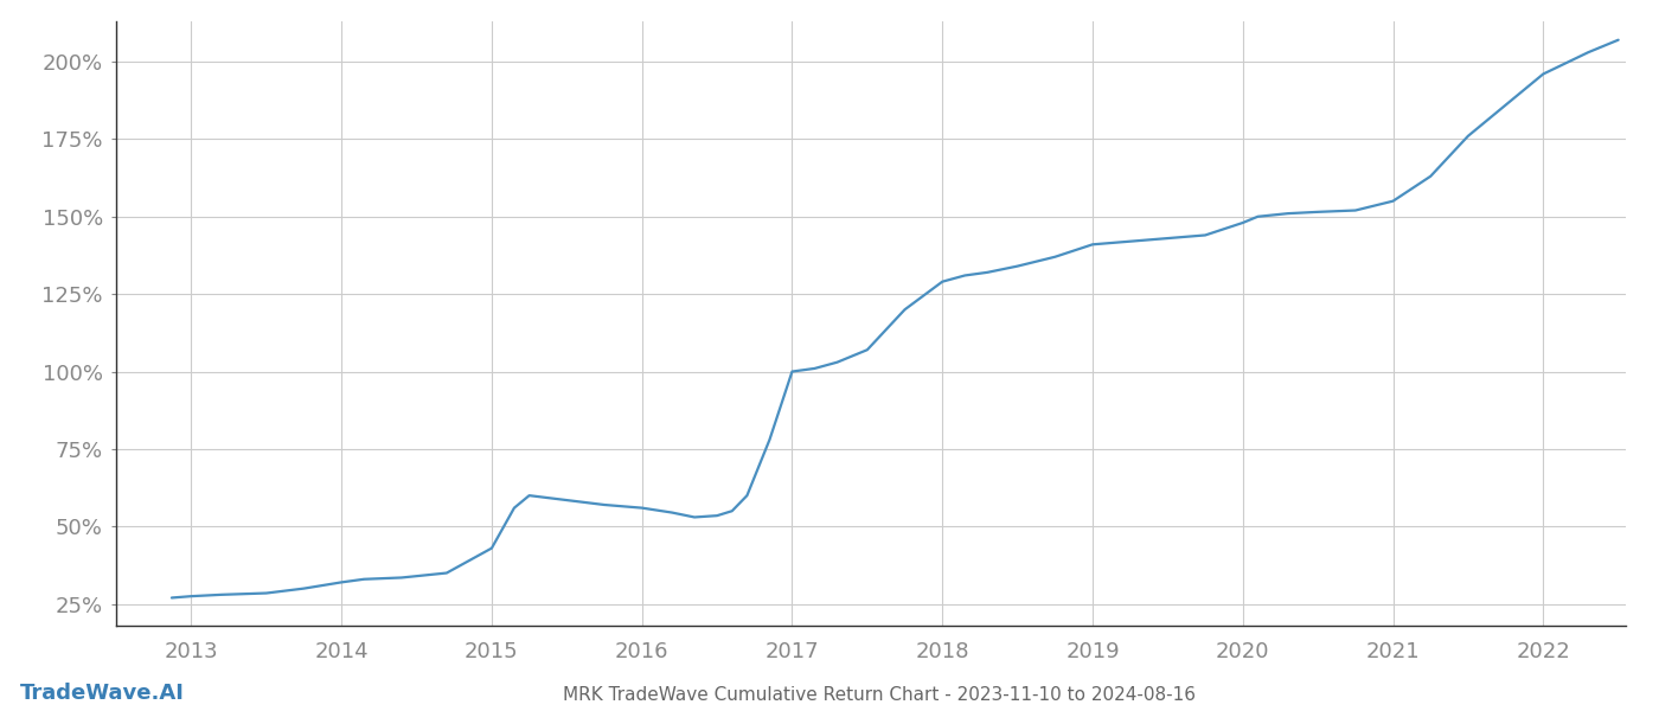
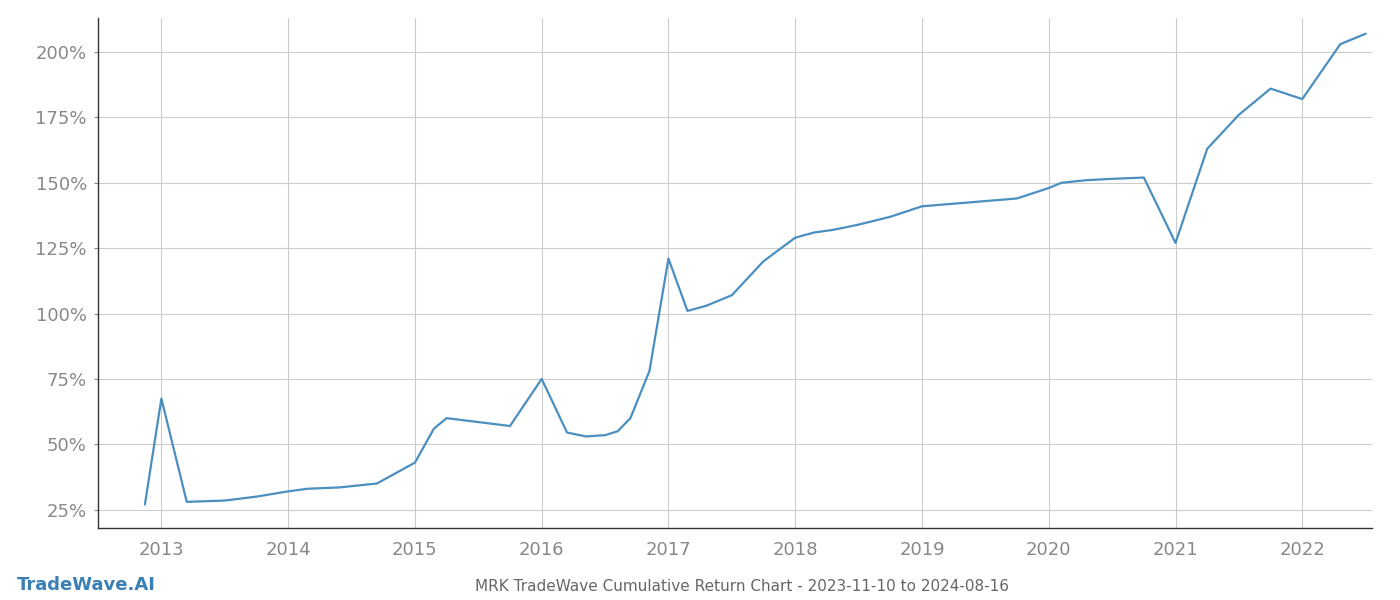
2013: 27.5% -> 67.5%
2016: 56.0% -> 75.0%
2017: 100.0% -> 121.0%
2021: 155.0% -> 127.0%
2022: 196.0% -> 182.0%
